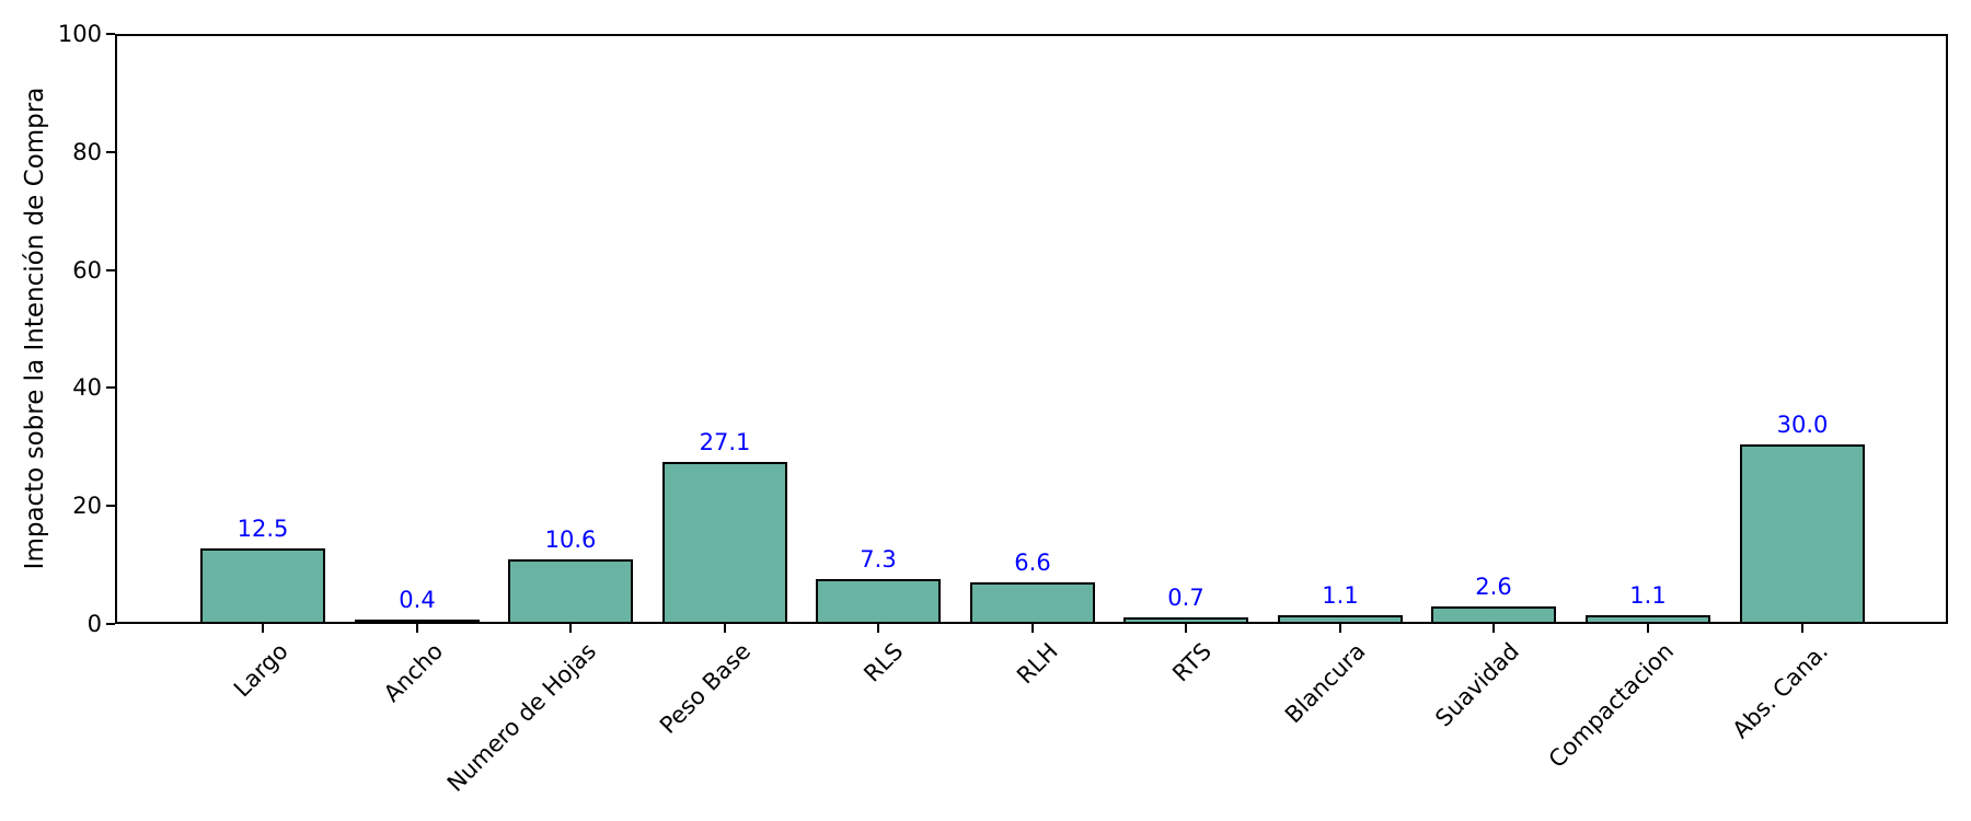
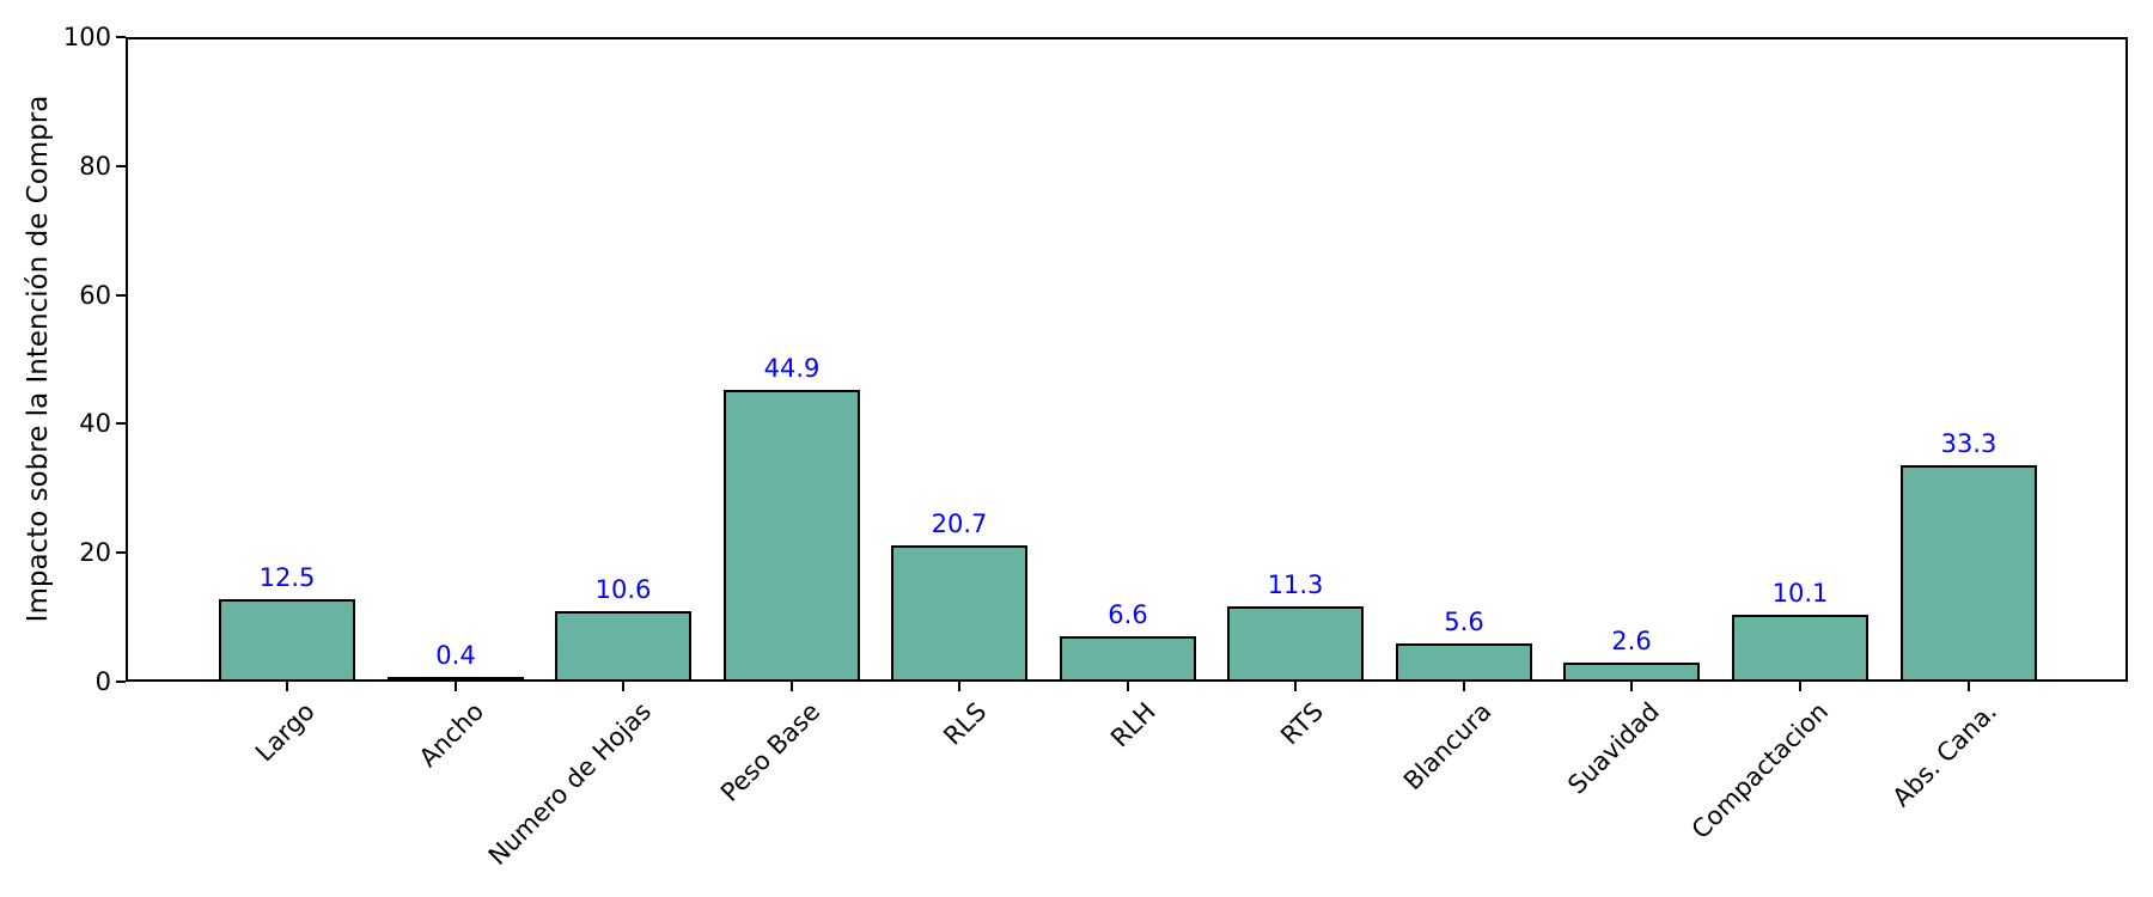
Peso Base: 27.1 -> 44.9
RLS: 7.3 -> 20.7
RTS: 0.7 -> 11.3
Blancura: 1.1 -> 5.6
Compactacion: 1.1 -> 10.1
Abs. Cana.: 30.0 -> 33.3
